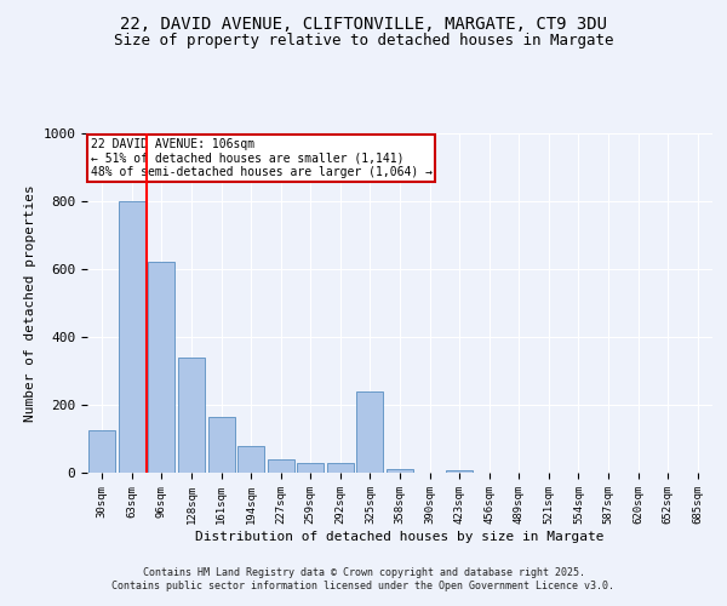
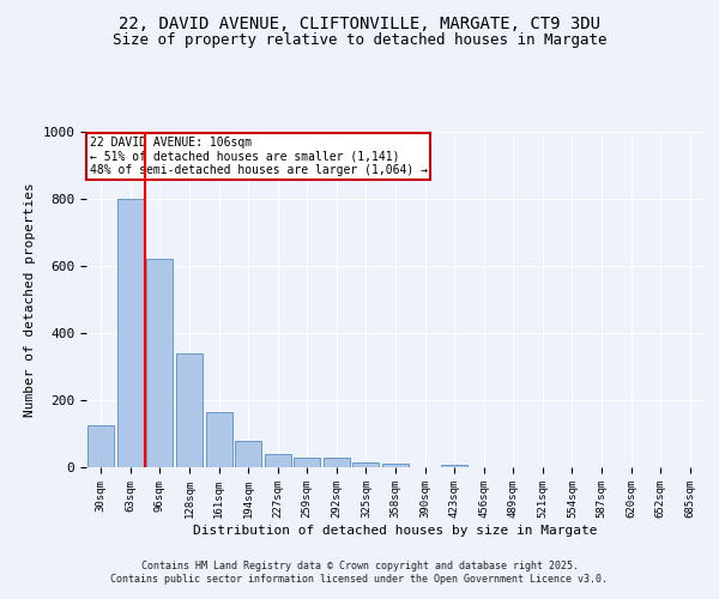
325sqm: 240 -> 15
